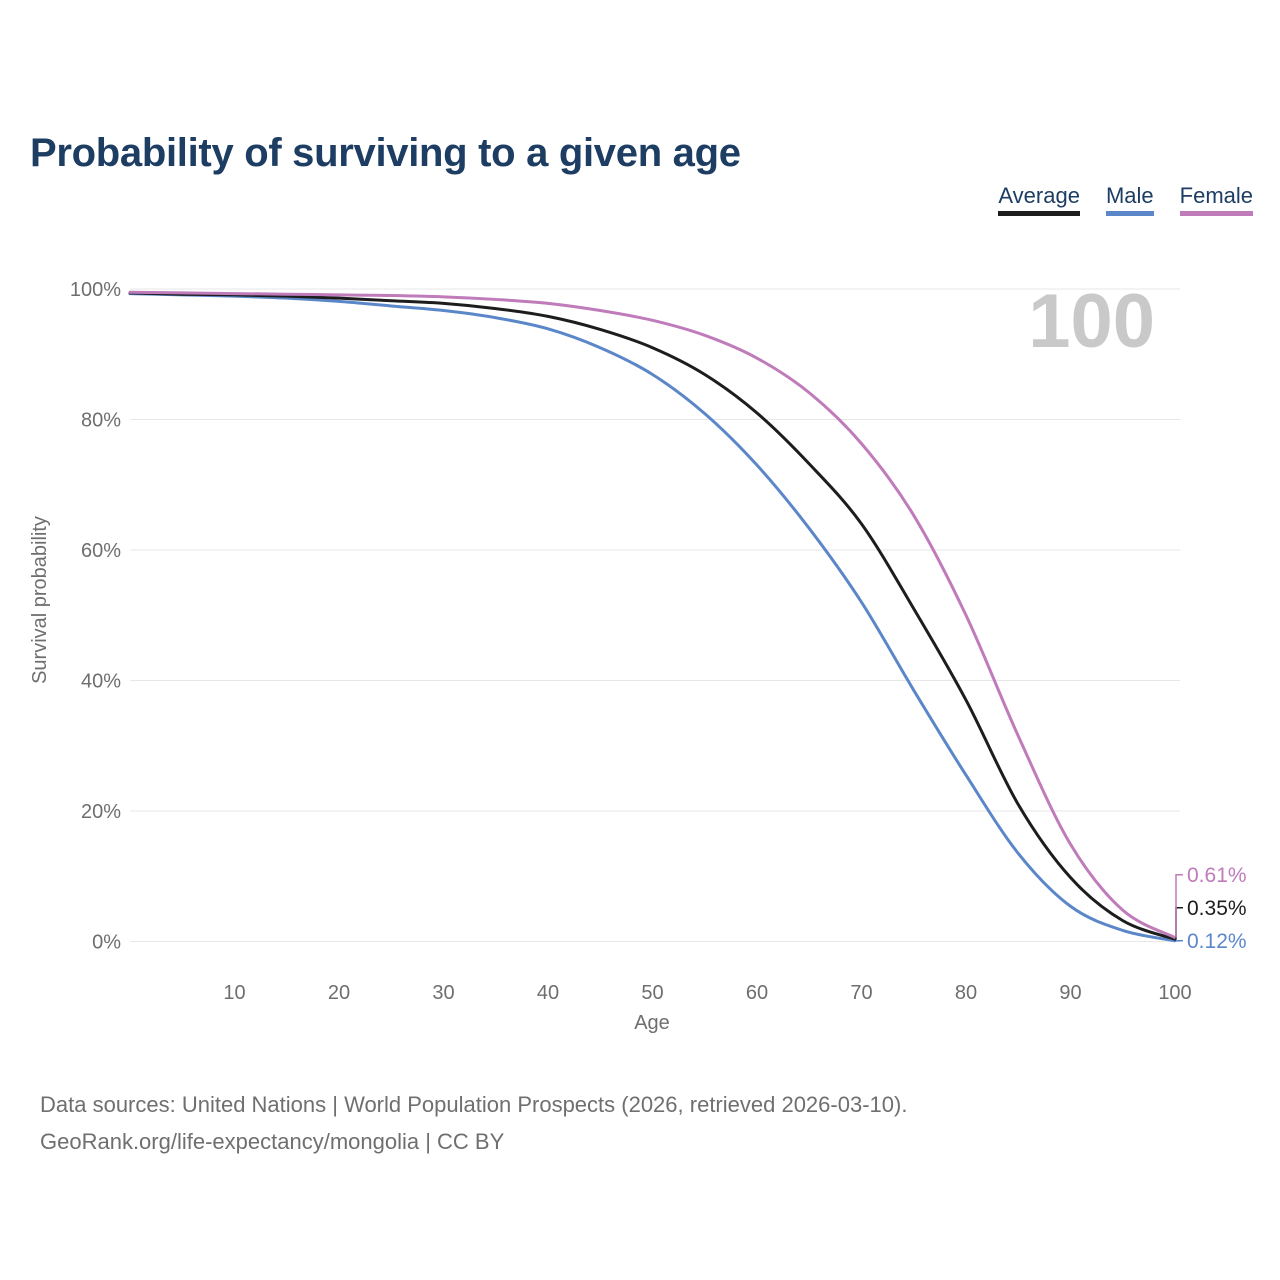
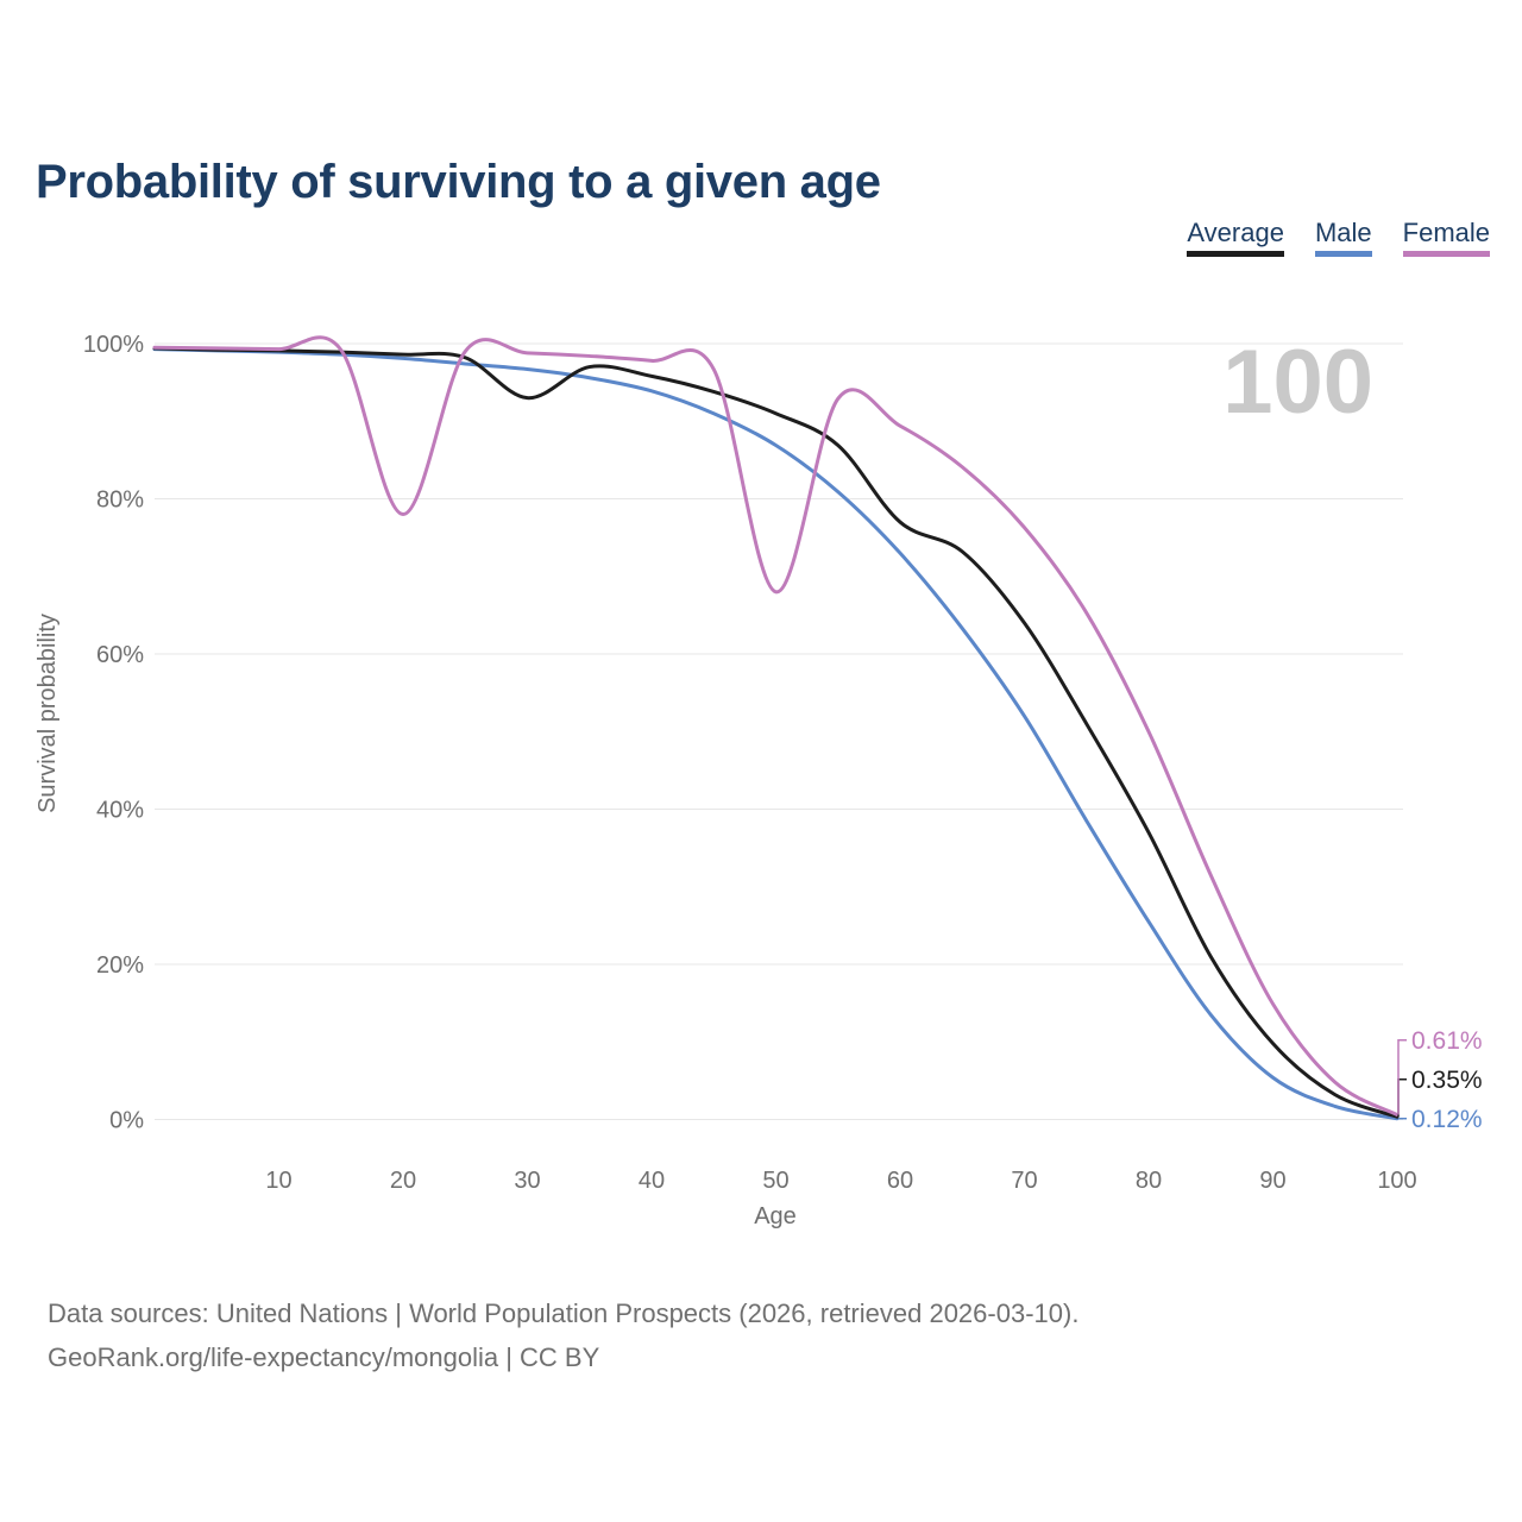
Female/20: 99% -> 78%
Average/30: 98% -> 93%
Female/50: 95% -> 68%
Average/60: 81% -> 77%
